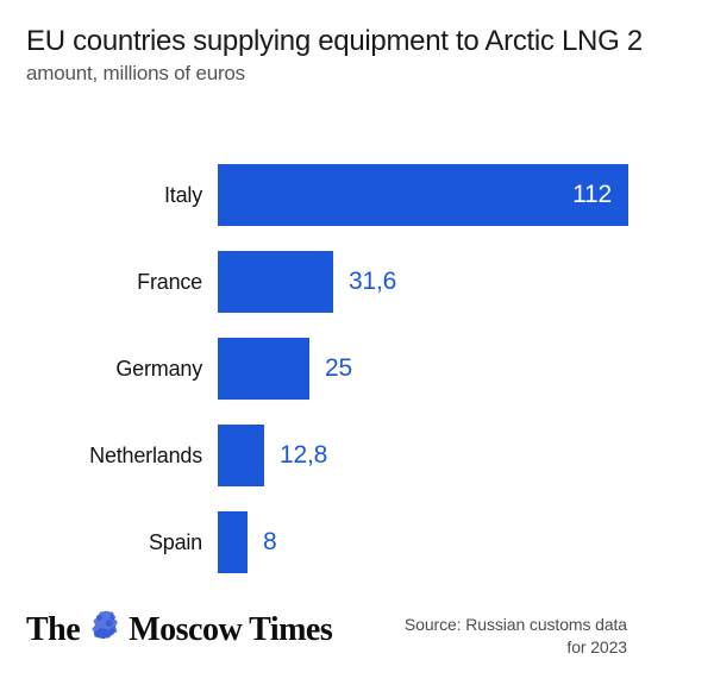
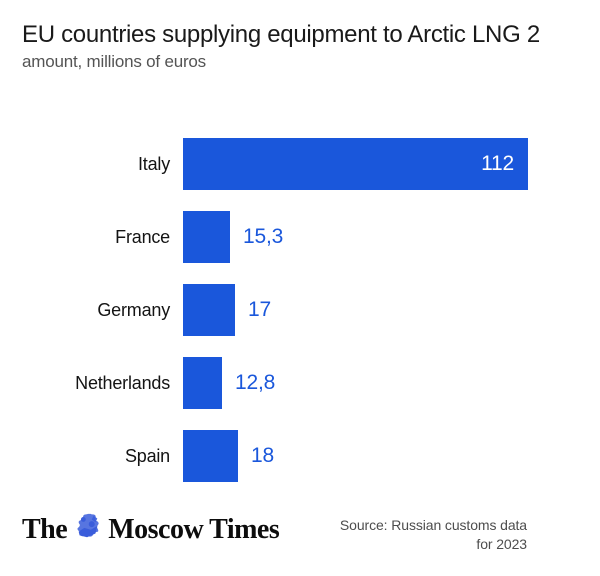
France: 31,6 -> 15,3
Germany: 25 -> 17
Spain: 8 -> 18
